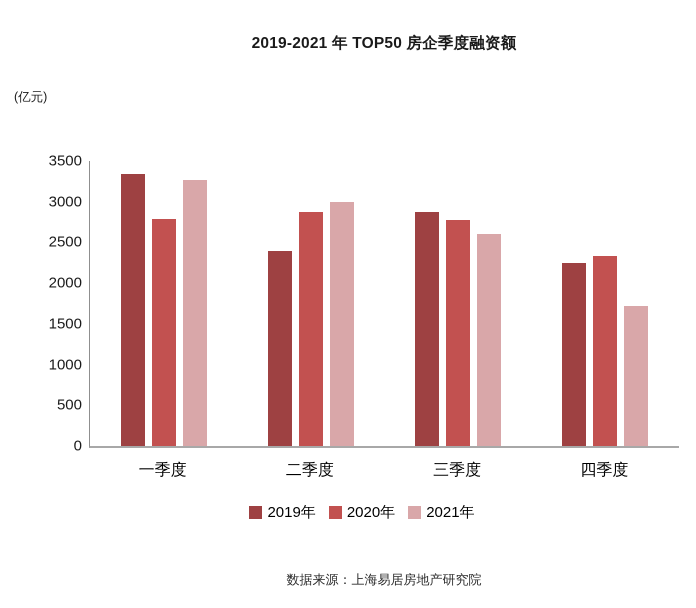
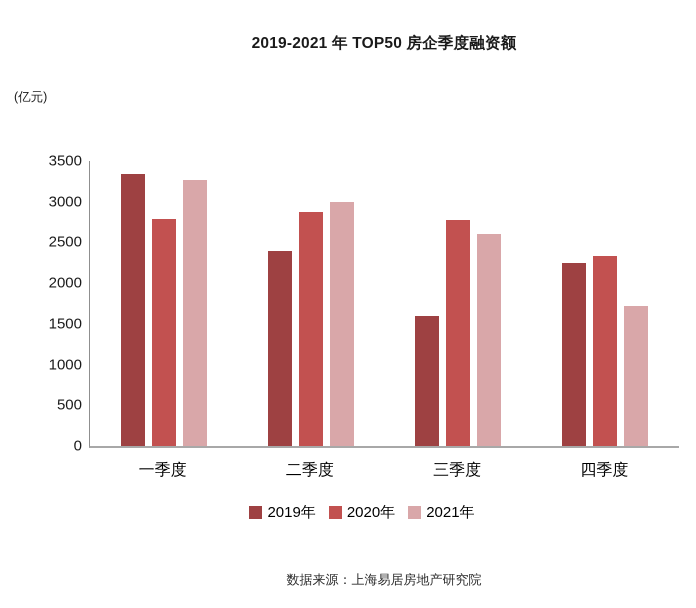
2019年/三季度: 2900 -> 1600
